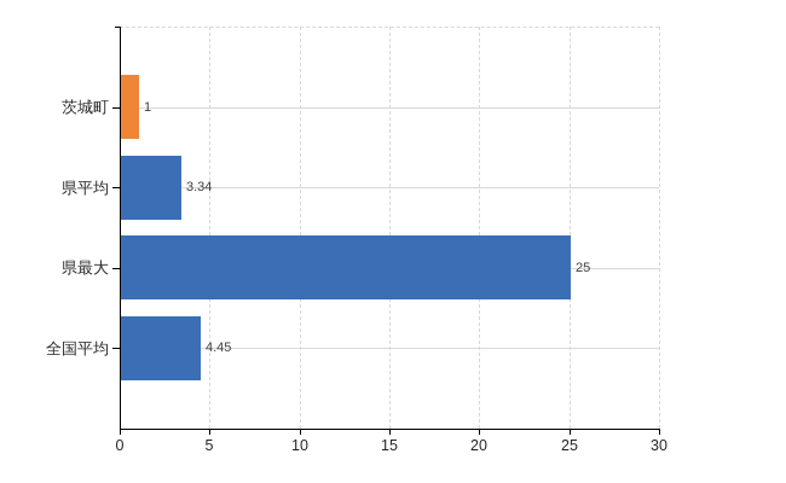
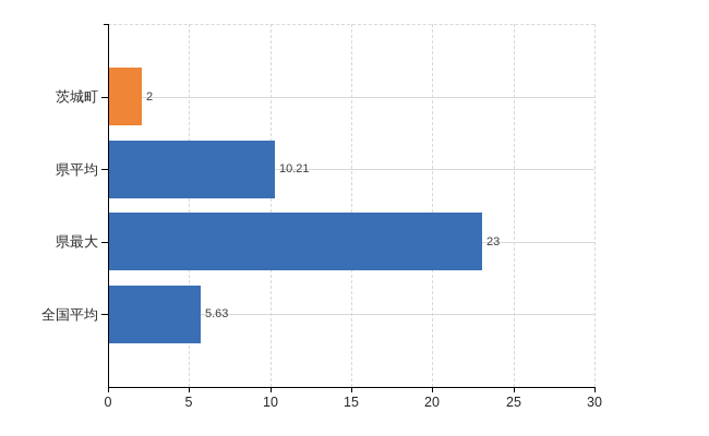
茨城町: 1 -> 2
県平均: 3.34 -> 10.21
県最大: 25 -> 23
全国平均: 4.45 -> 5.63
